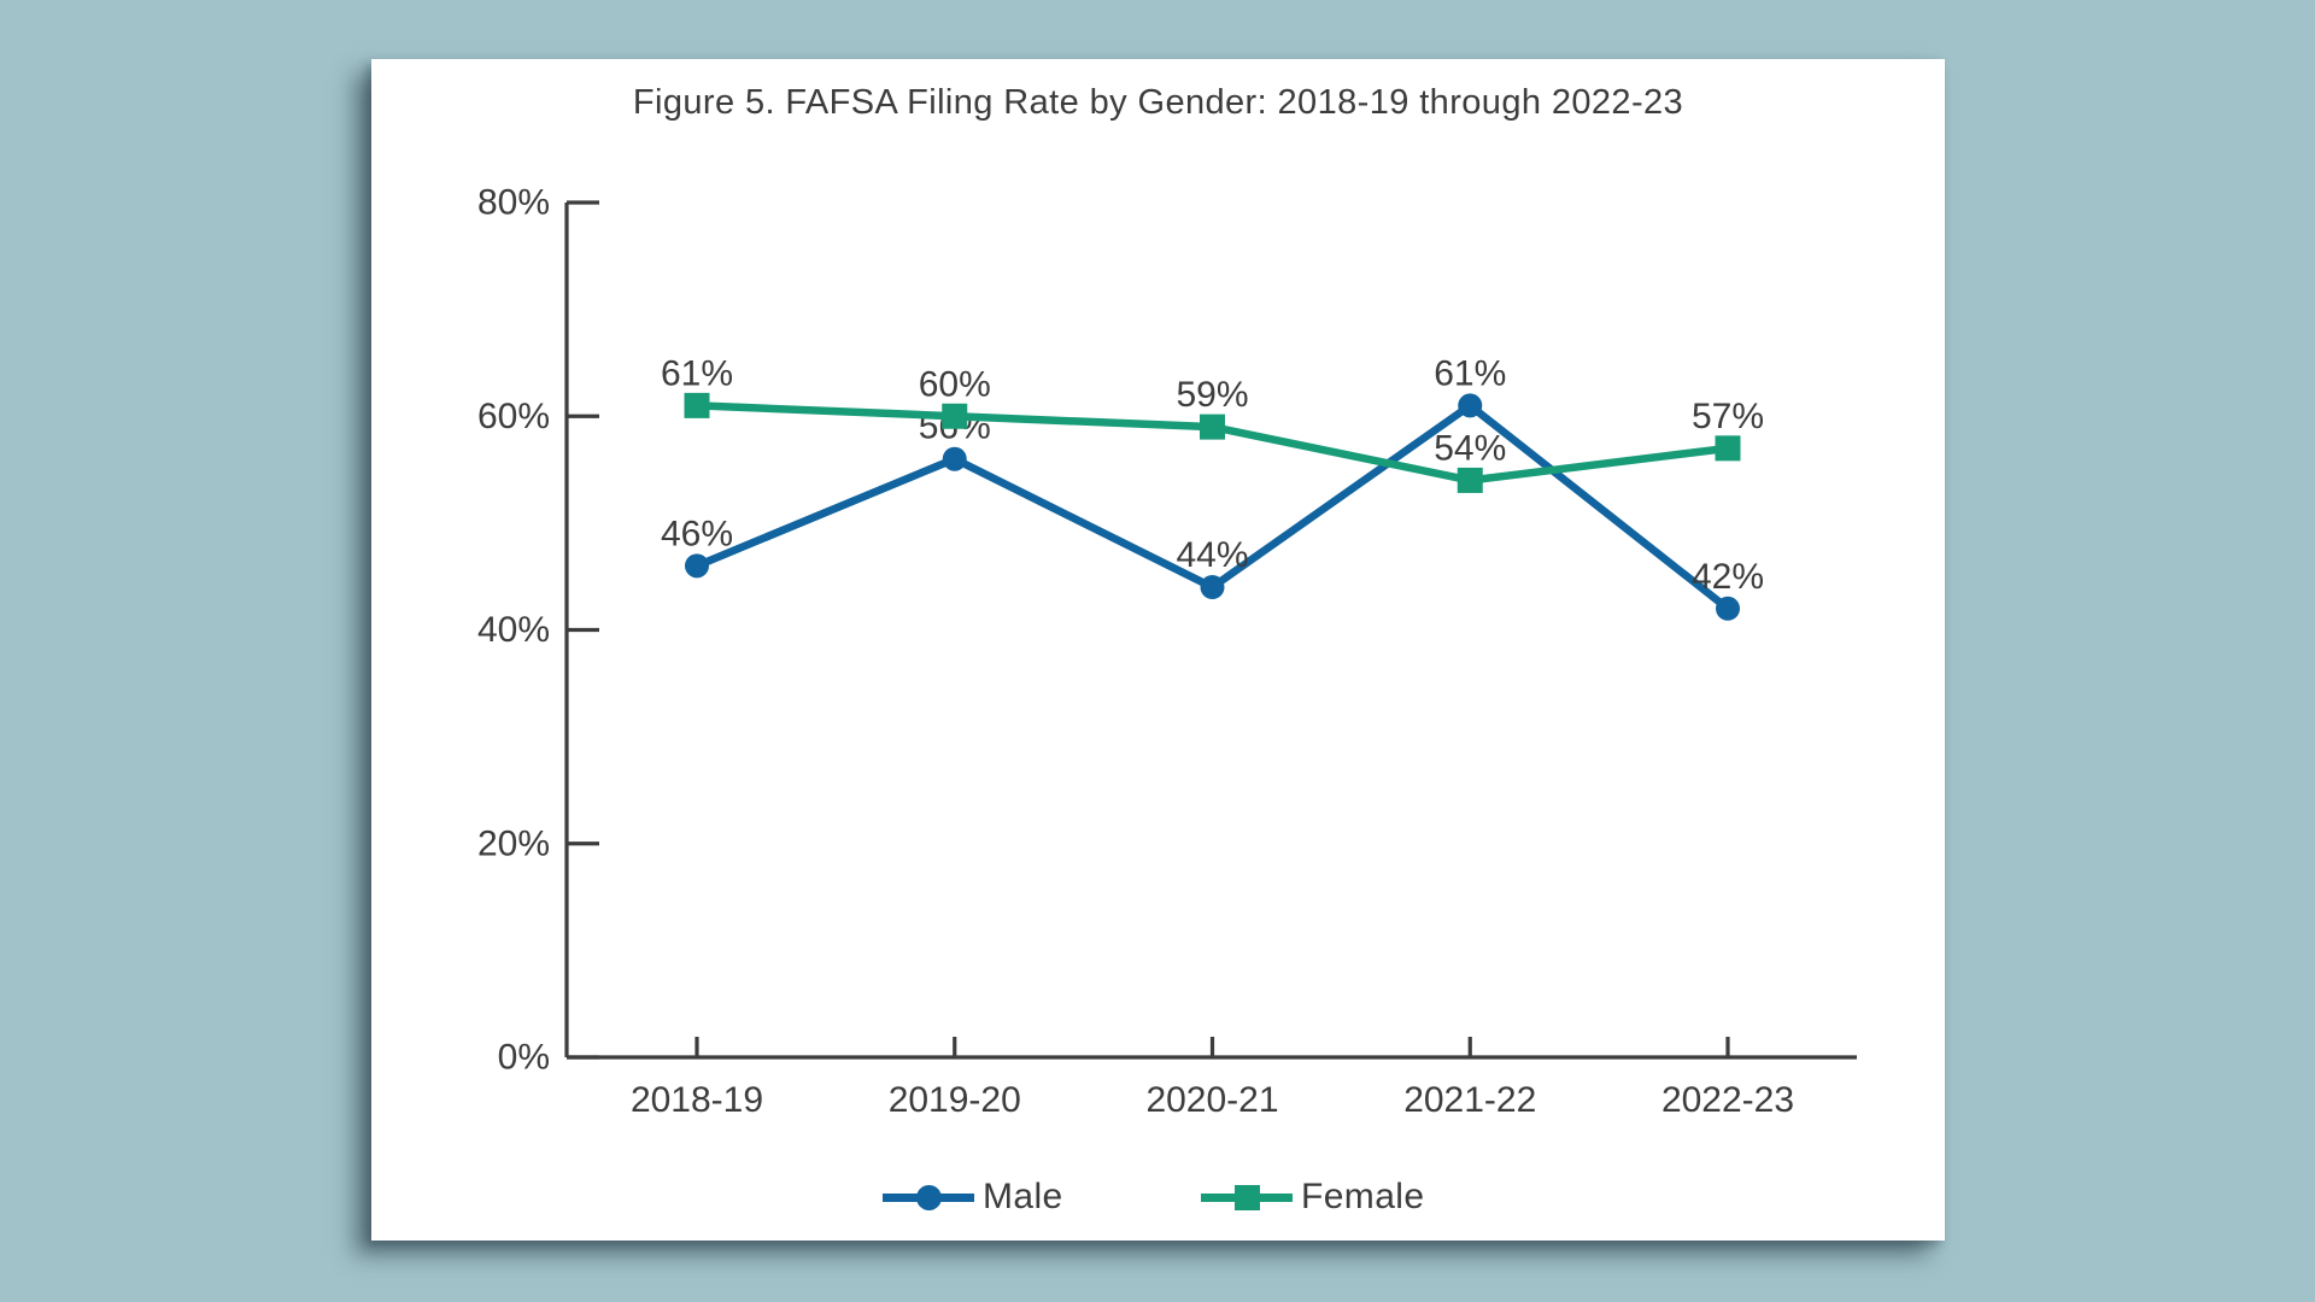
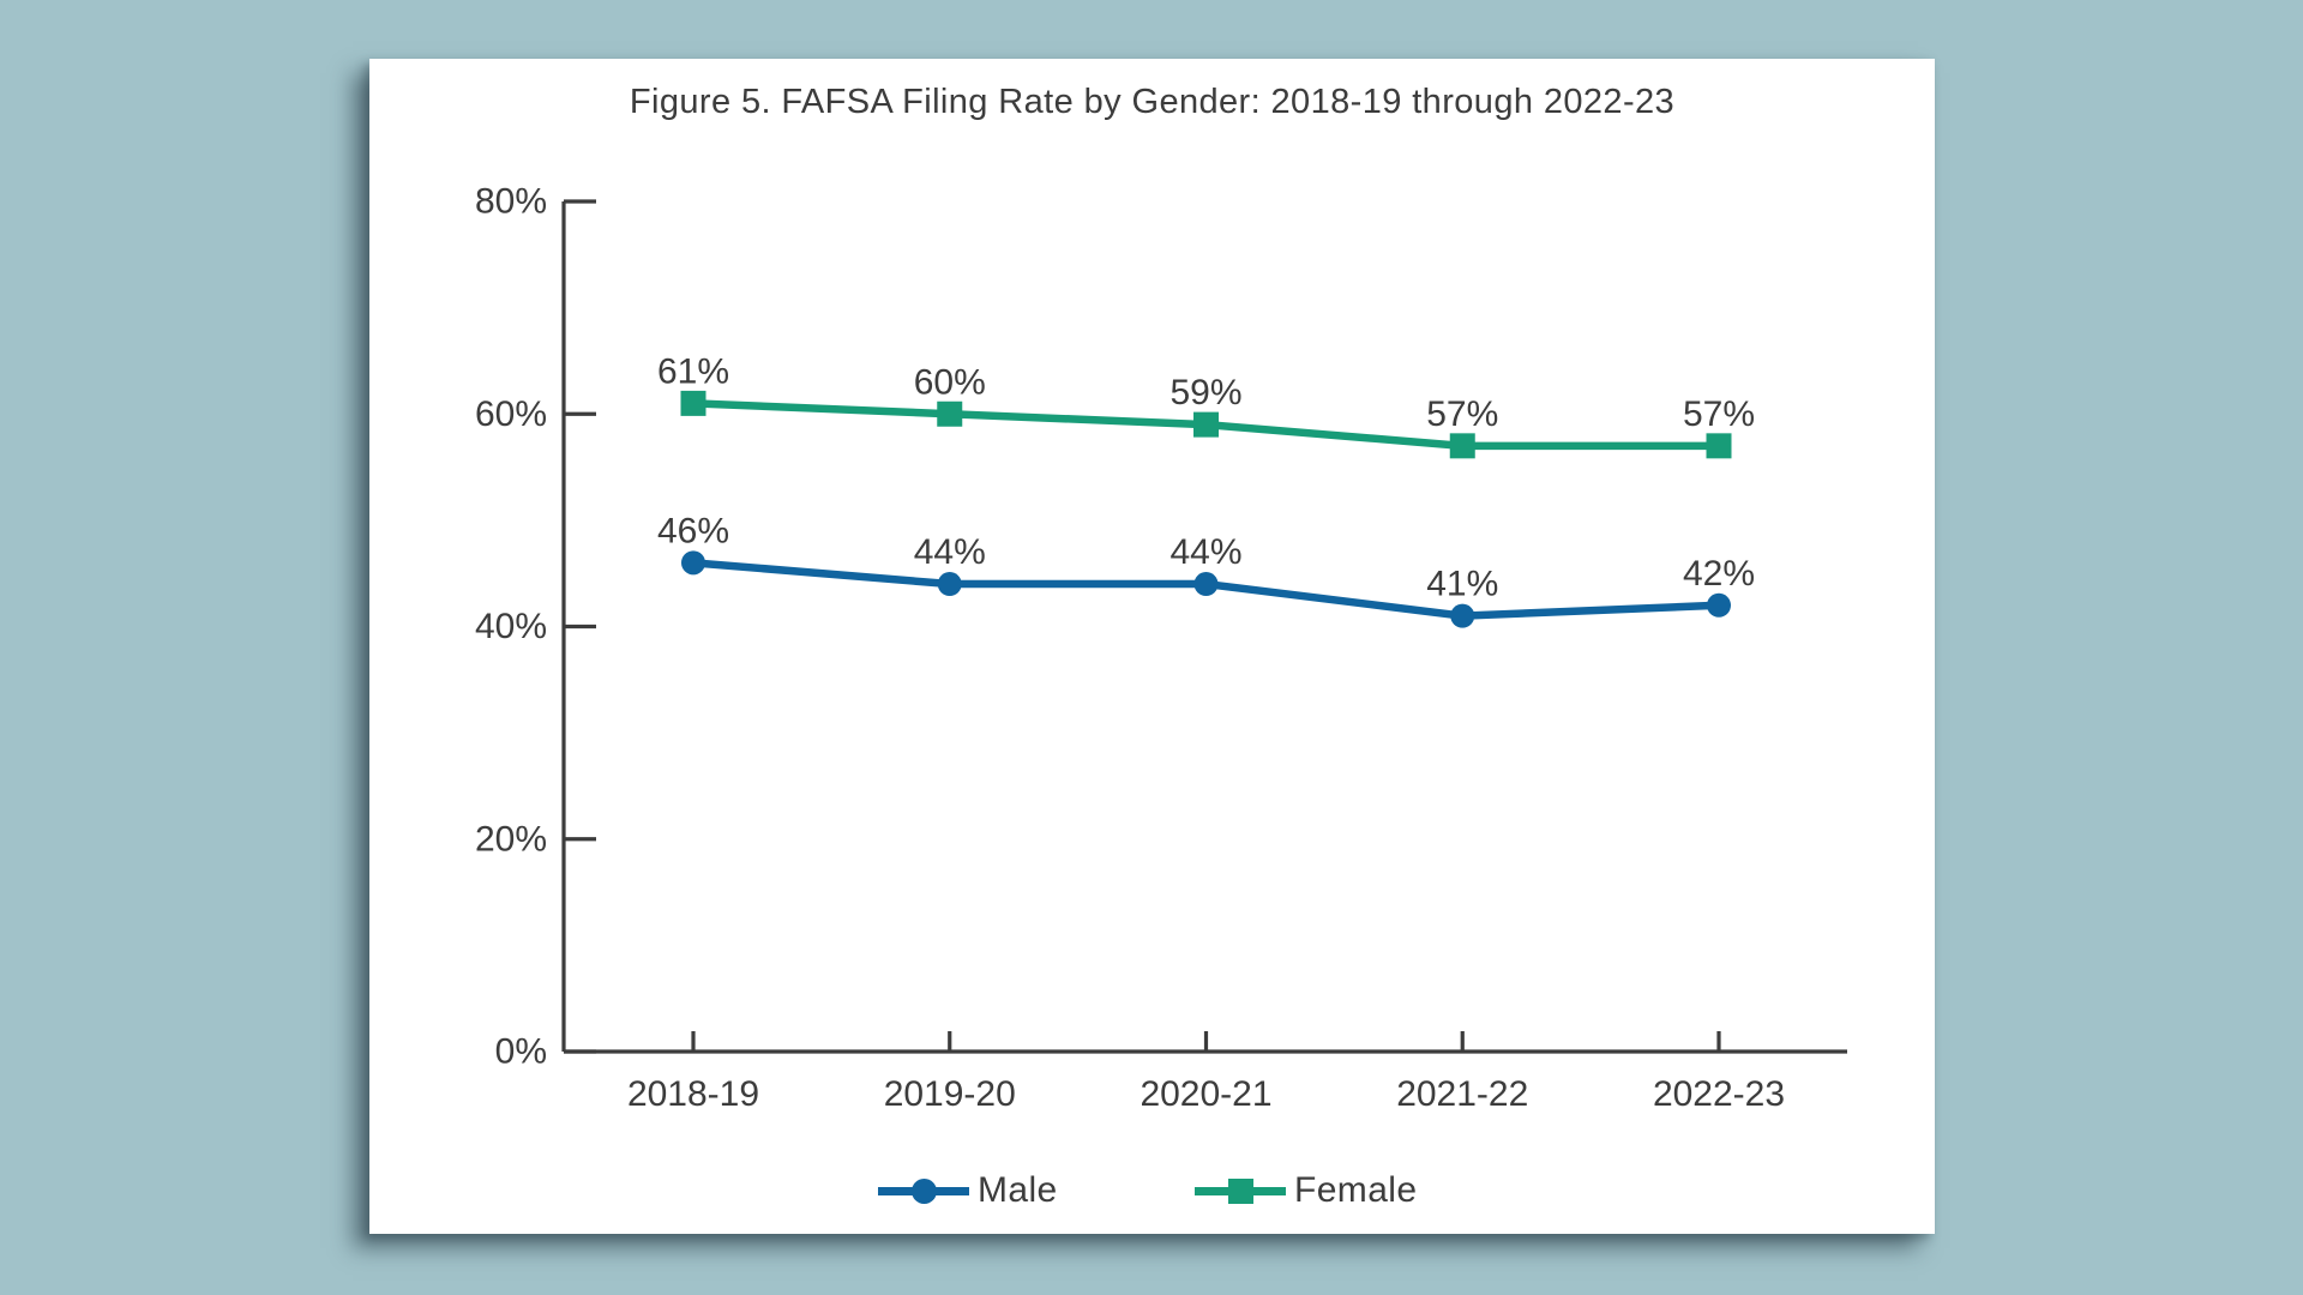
Male/2019-20: 56% -> 44%
Male/2021-22: 61% -> 41%
Female/2021-22: 54% -> 57%
